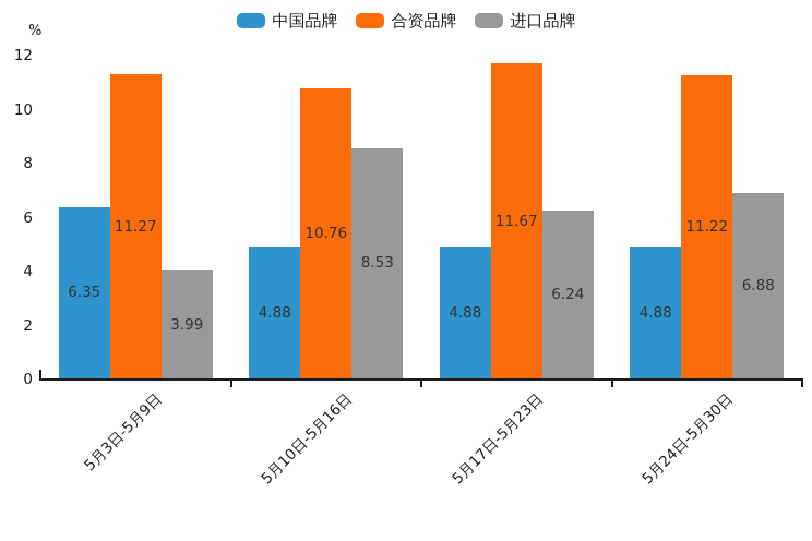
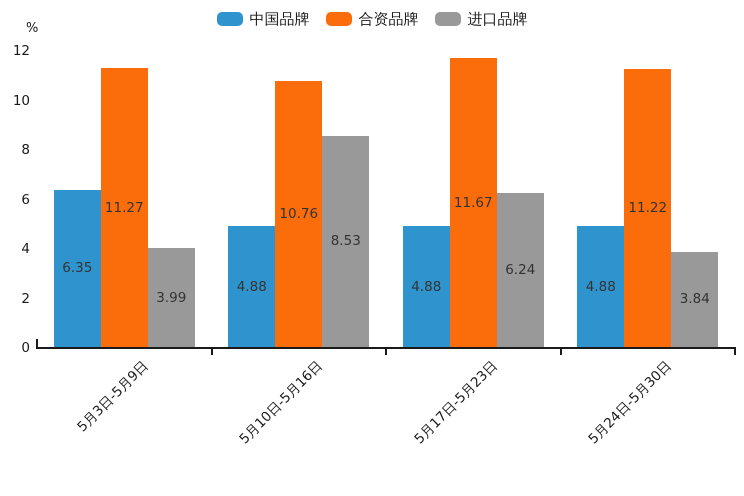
进口品牌/5月24日-5月30日: 6.88 -> 3.84
